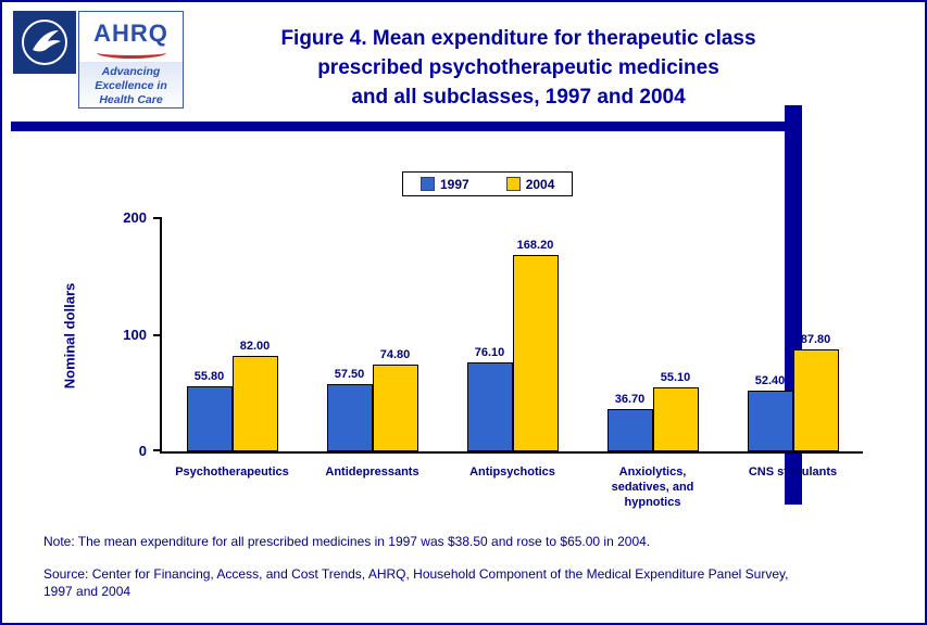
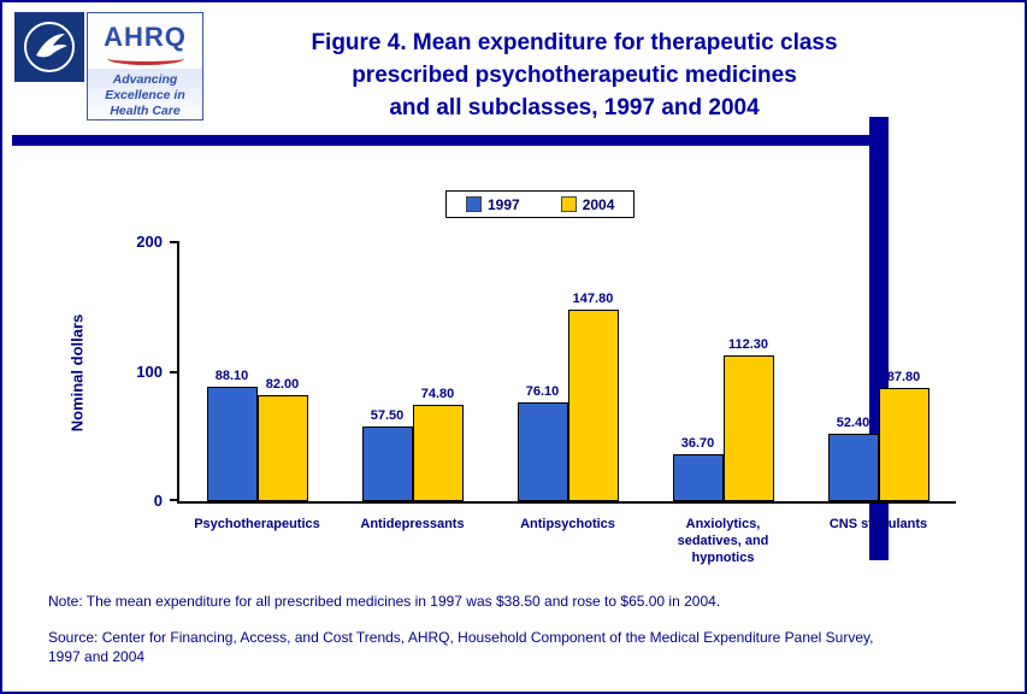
1997/Psychotherapeutics: 55.80 -> 88.10
2004/Antipsychotics: 168.20 -> 147.80
2004/Anxiolytics, sedatives, and hypnotics: 55.10 -> 112.30
